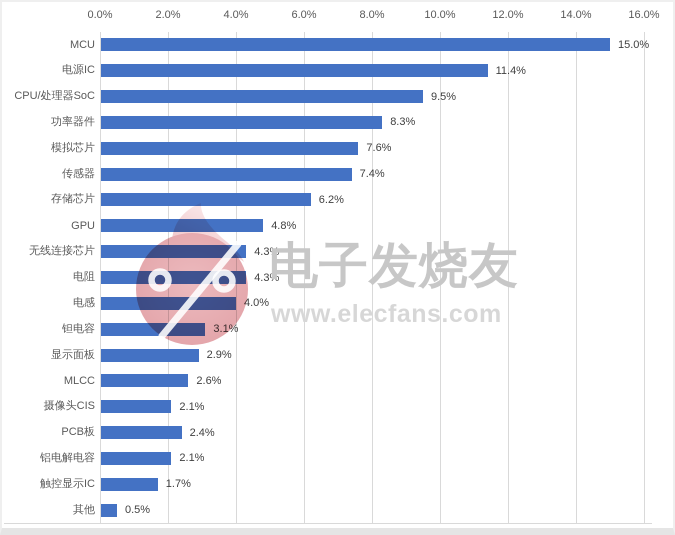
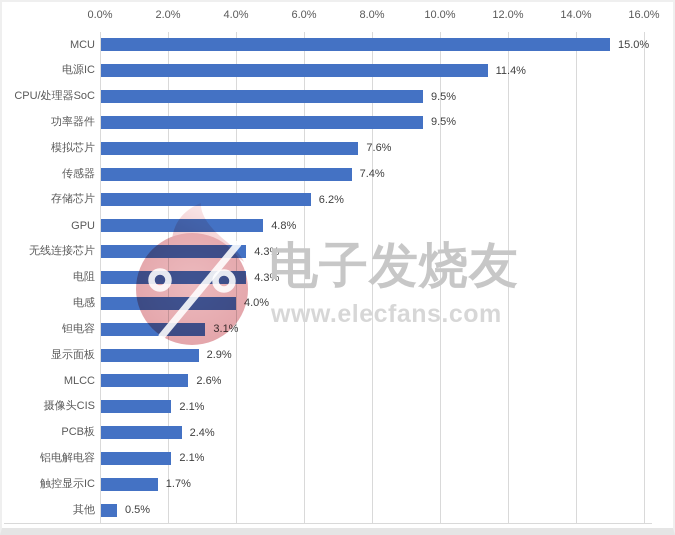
功率器件: 8.3% -> 9.5%
